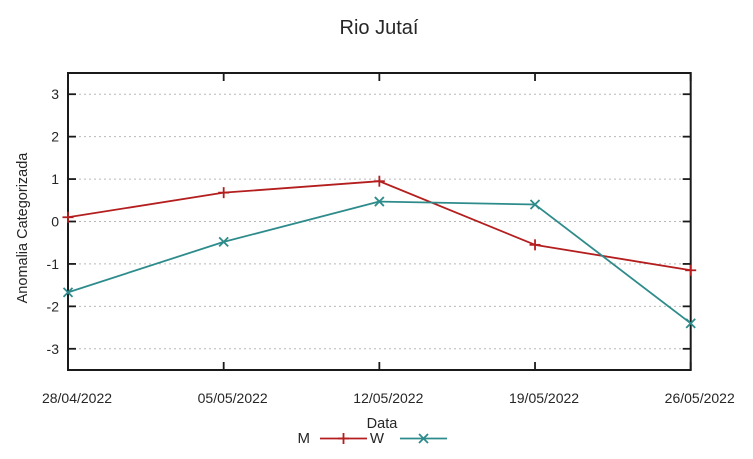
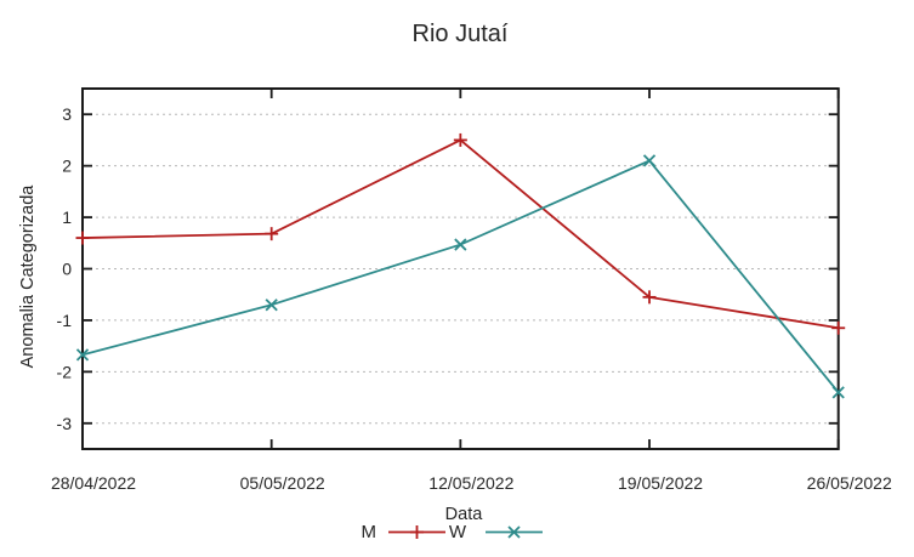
M/28/04/2022: 0.1 -> 0.6
W/05/05/2022: -0.5 -> -0.7
M/12/05/2022: 0.9 -> 2.5
W/19/05/2022: 0.4 -> 2.1
